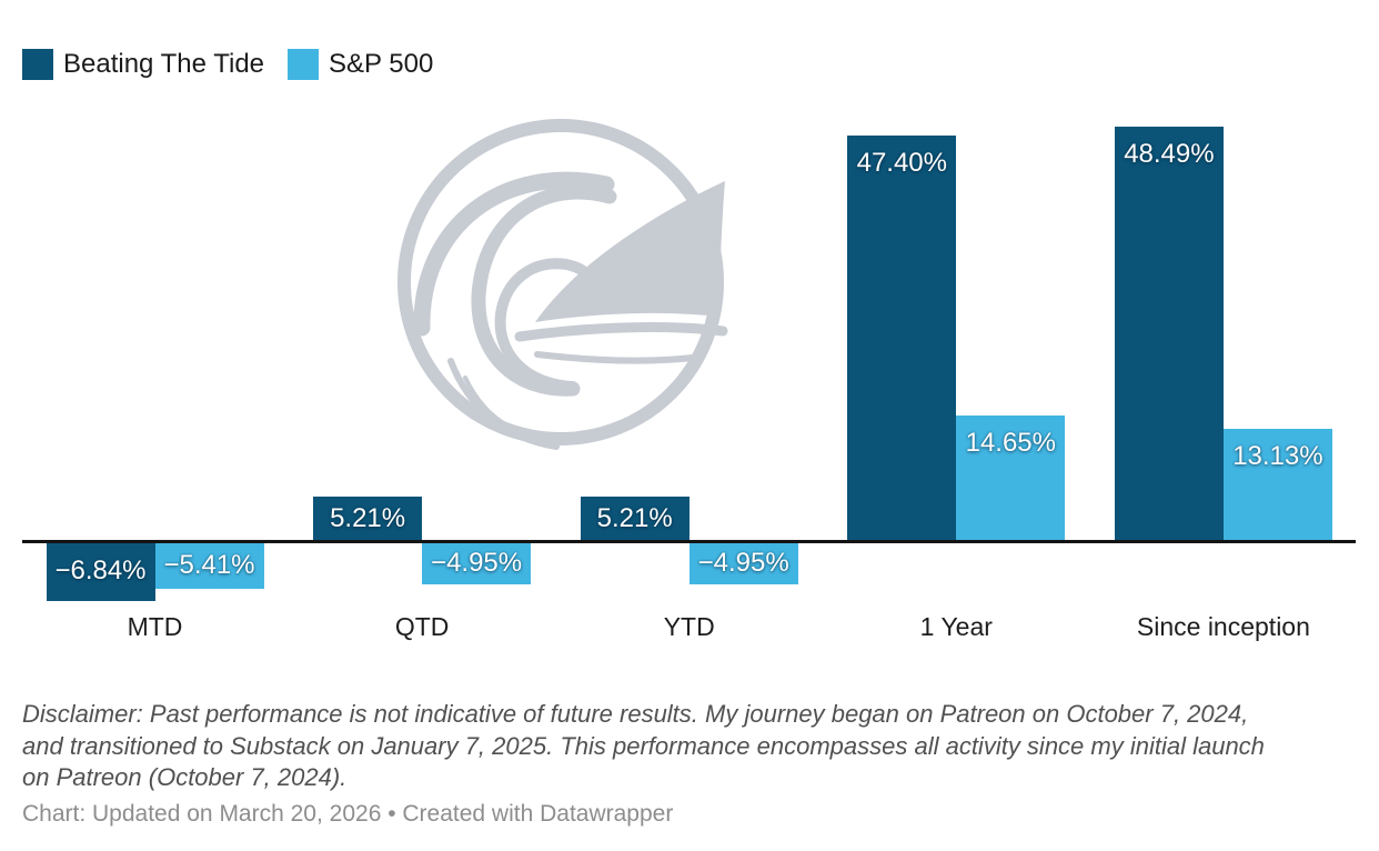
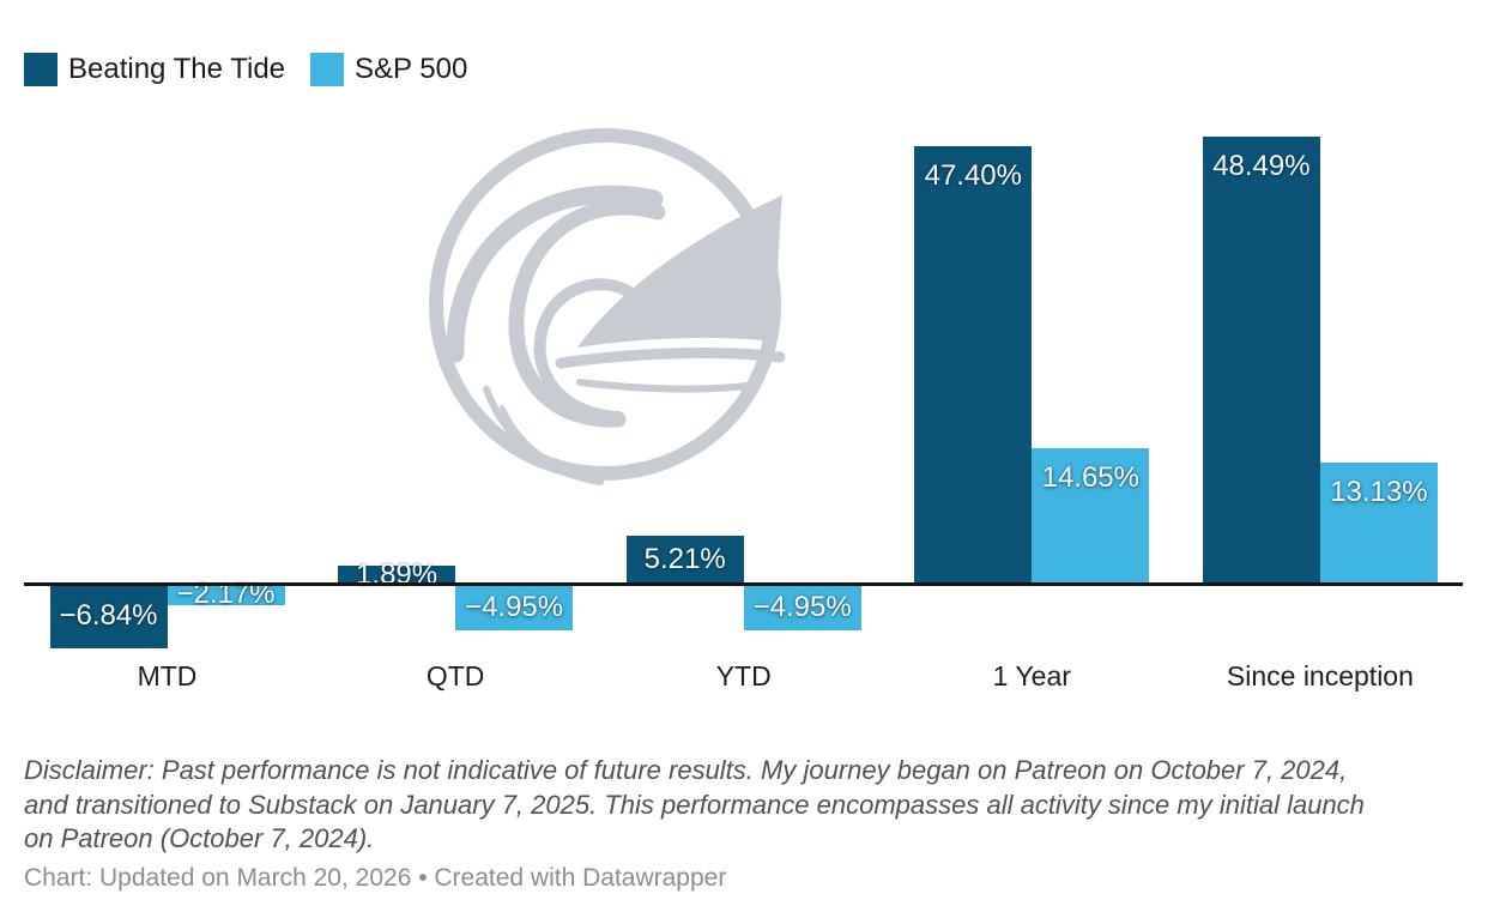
S&P 500/MTD: −5.41% -> −2.17%
Beating The Tide/QTD: 5.21% -> 1.89%
